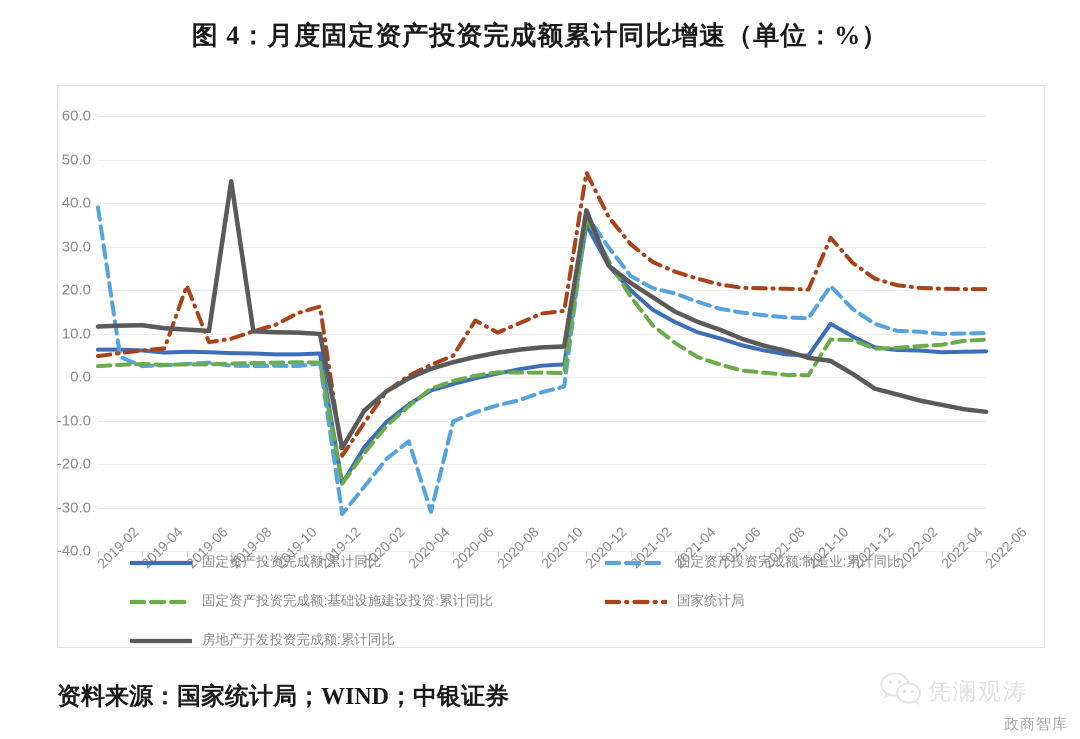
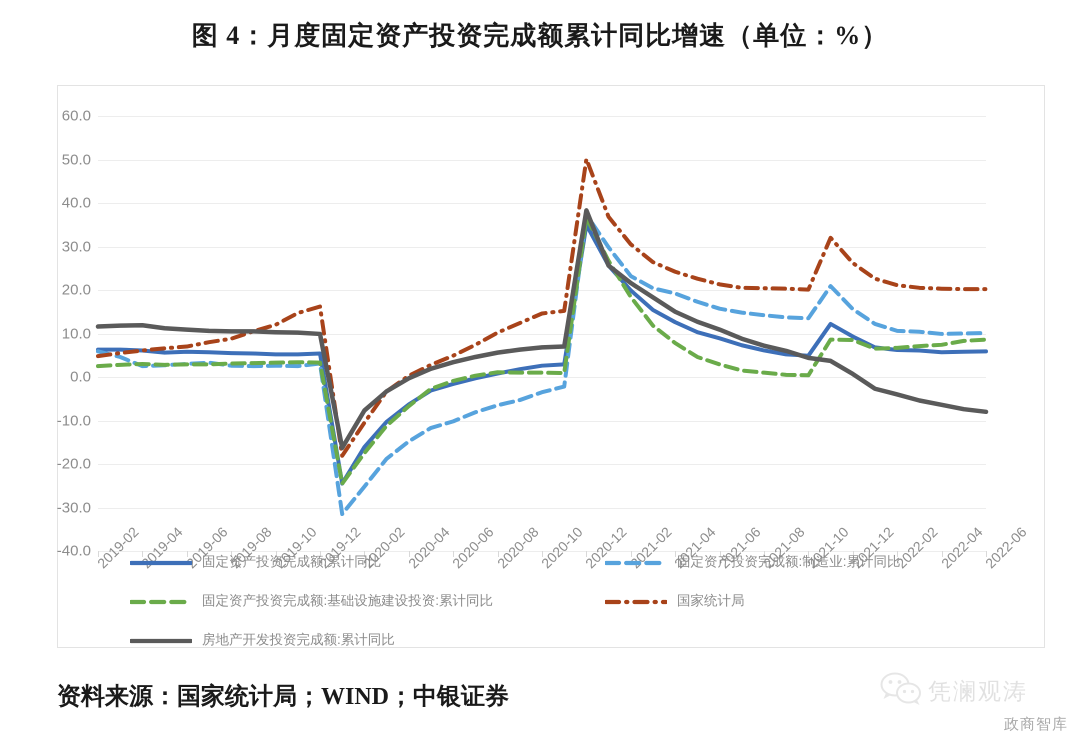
固定资产投资完成额:制造业:累计同比/2019-02: 39 -> 6
国家统计局/2019-06: 21 -> 7
房地产开发投资完成额:累计同比/2019-08: 45 -> 10
固定资产投资完成额:制造业:累计同比/2020-06: -31 -> -12
国家统计局/2020-08: 13 -> 7
国家统计局/2021-02: 47 -> 50
